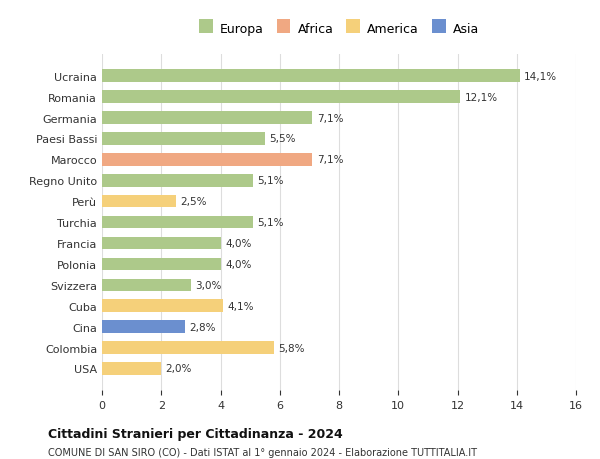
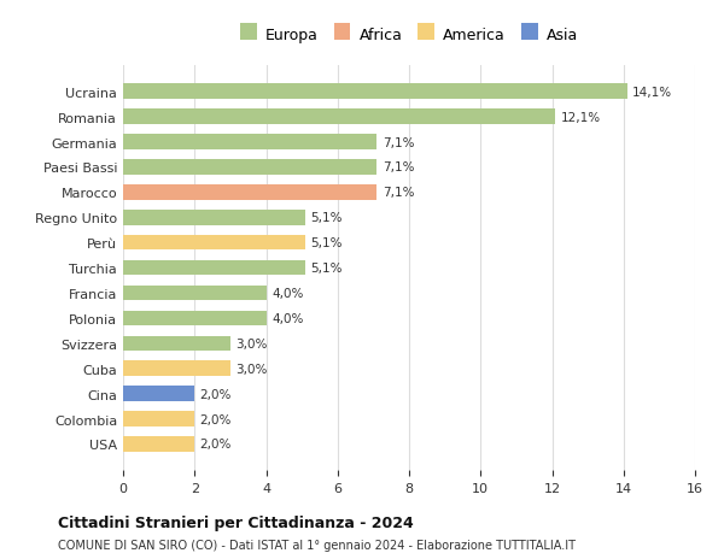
Paesi Bassi: 5,5% -> 7,1%
Perù: 2,5% -> 5,1%
Cuba: 4,1% -> 3,0%
Cina: 2,8% -> 2,0%
Colombia: 5,8% -> 2,0%
